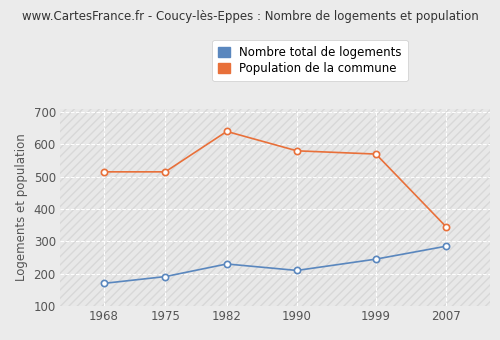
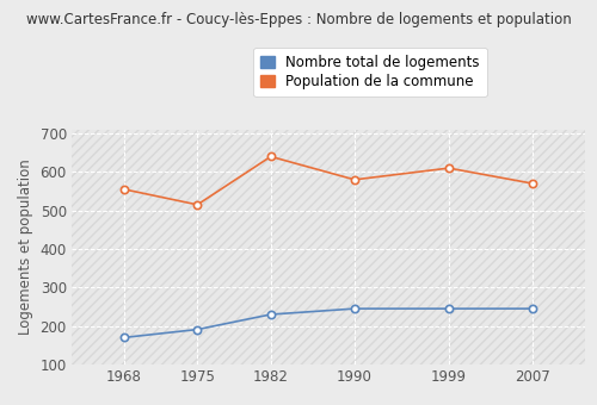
Population de la commune/1968: 515 -> 555
Nombre total de logements/1990: 210 -> 245
Population de la commune/1999: 570 -> 610
Nombre total de logements/2007: 285 -> 245
Population de la commune/2007: 345 -> 570
